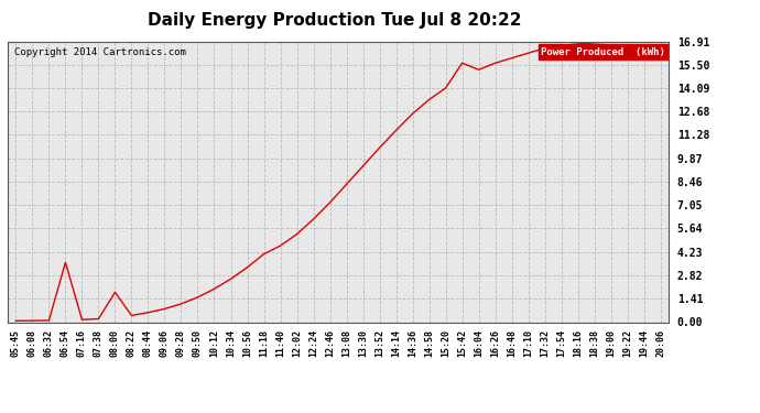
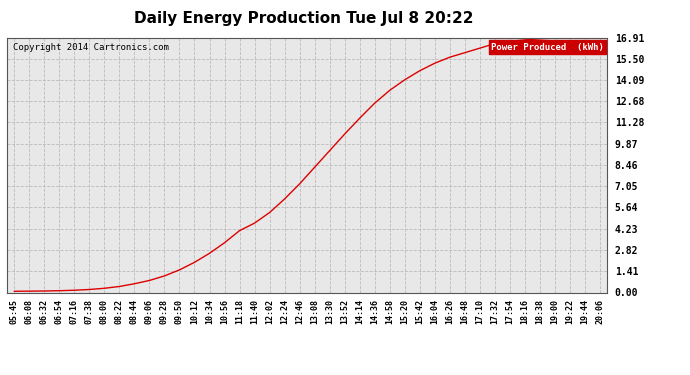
06:54: 3.6 -> 0.1
08:00: 1.8 -> 0.3
15:42: 15.6 -> 14.7
